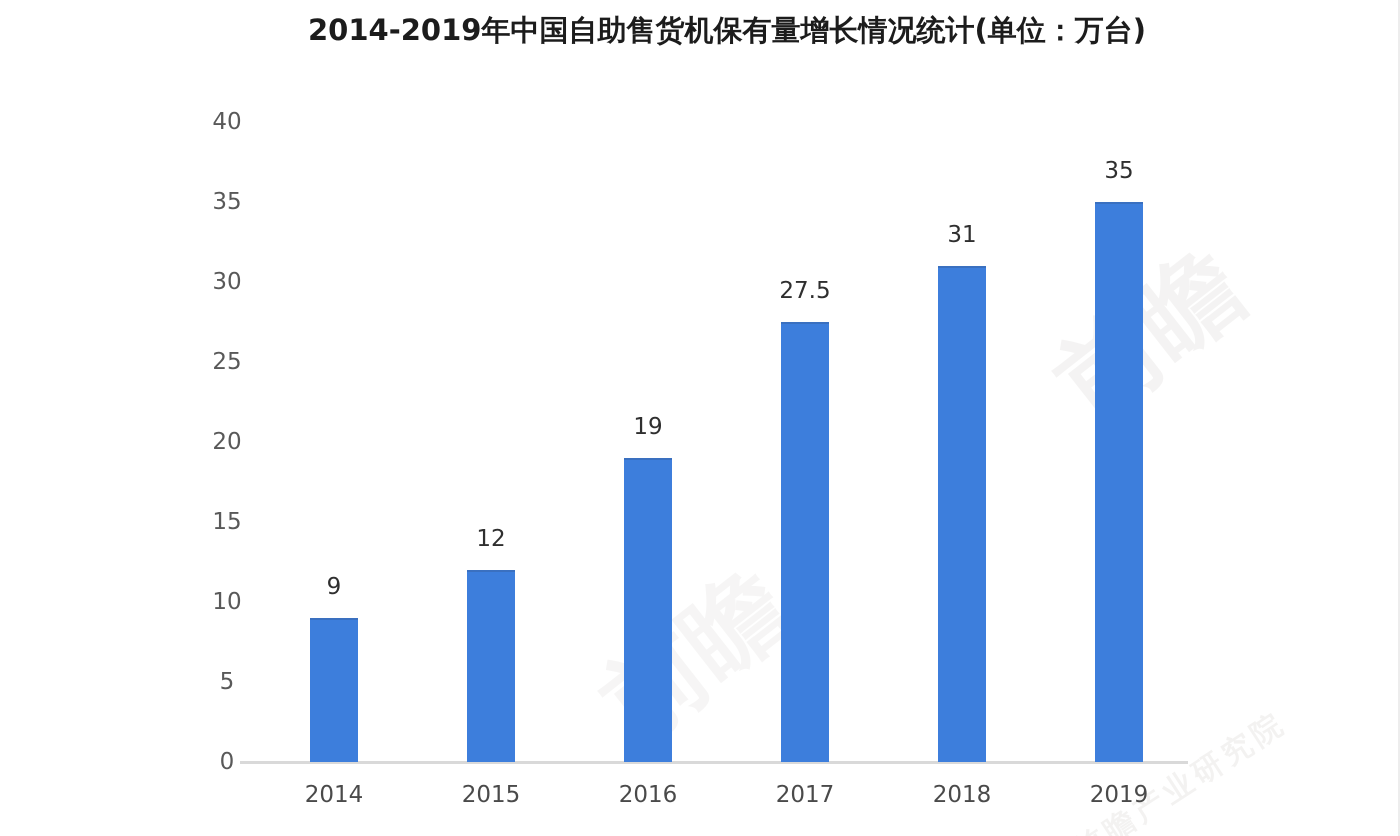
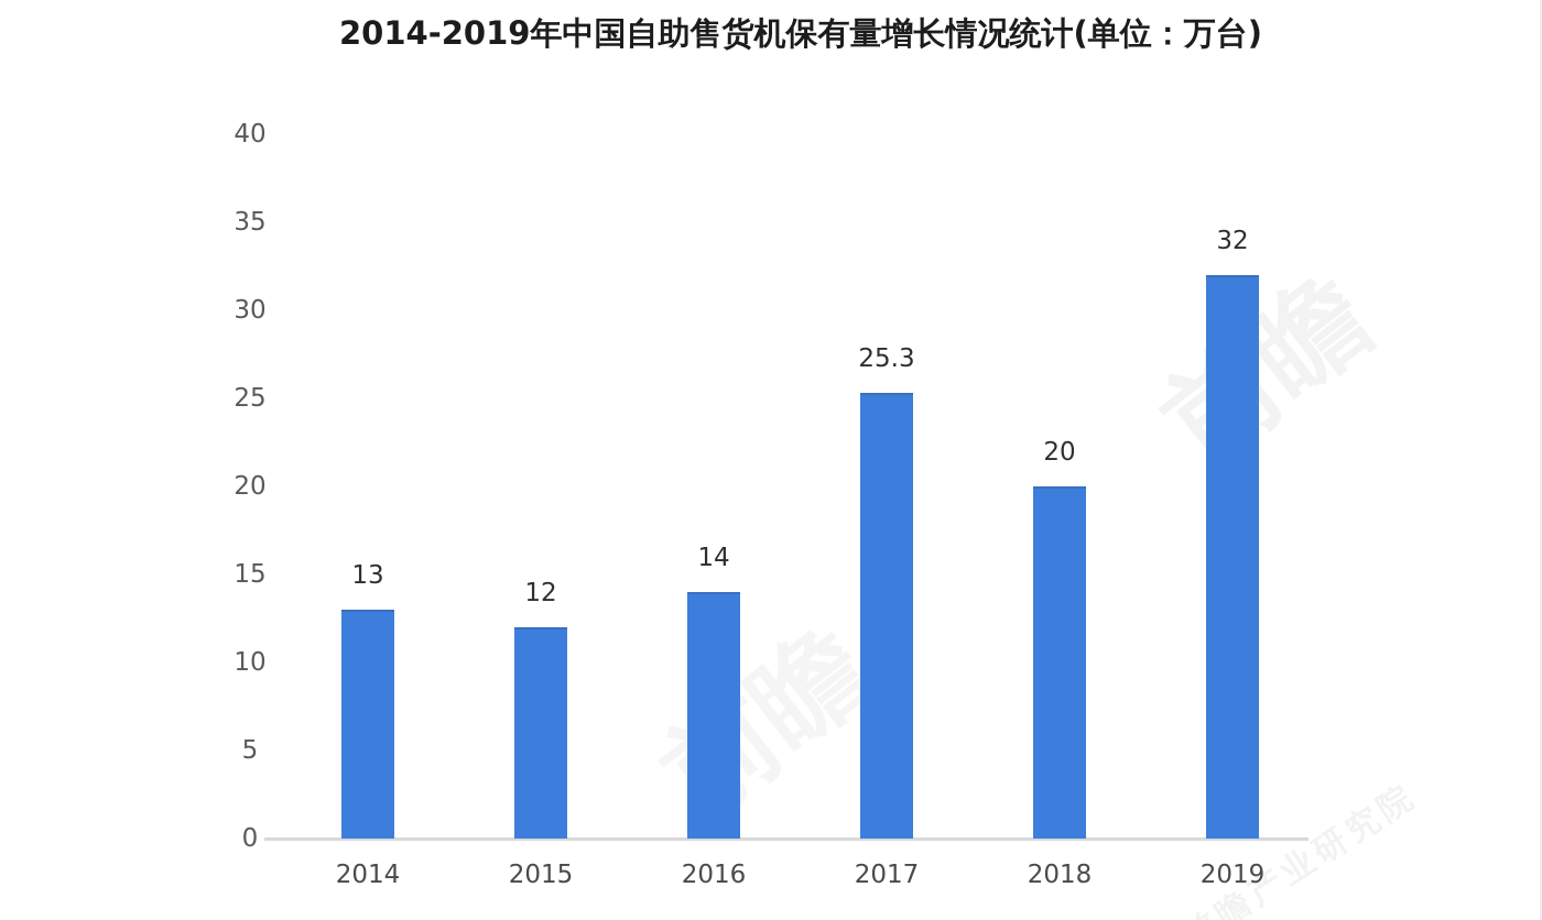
2014: 9 -> 13
2016: 19 -> 14
2017: 27.5 -> 25.3
2018: 31 -> 20
2019: 35 -> 32
